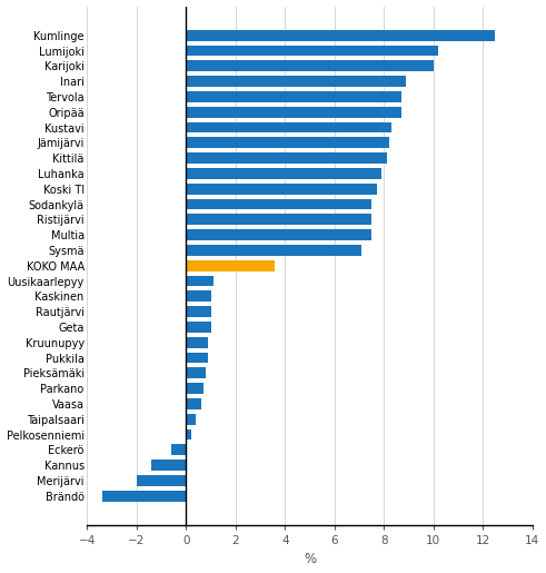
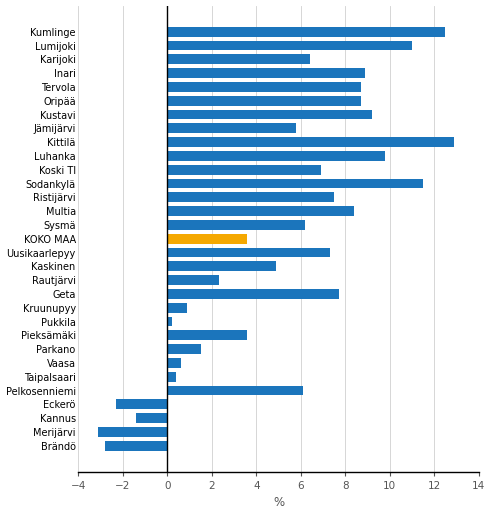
Lumijoki: 10.2 -> 11.0
Karijoki: 10.0 -> 6.4
Kustavi: 8.3 -> 9.2
Jämijärvi: 8.2 -> 5.8
Kittilä: 8.1 -> 12.9
Luhanka: 7.9 -> 9.8
Koski TI: 7.7 -> 6.9
Sodankylä: 7.5 -> 11.5
Multia: 7.5 -> 8.4
Sysmä: 7.1 -> 6.2
Uusikaarlepyy: 1.1 -> 7.3
Kaskinen: 1.0 -> 4.9
Rautjärvi: 1.0 -> 2.3
Geta: 1.0 -> 7.7
Pukkila: 0.9 -> 0.2
Pieksämäki: 0.8 -> 3.6
Parkano: 0.7 -> 1.5
Pelkosenniemi: 0.2 -> 6.1
Eckerö: -0.6 -> -2.3
Merijärvi: -2.0 -> -3.1
Brändö: -3.4 -> -2.8
